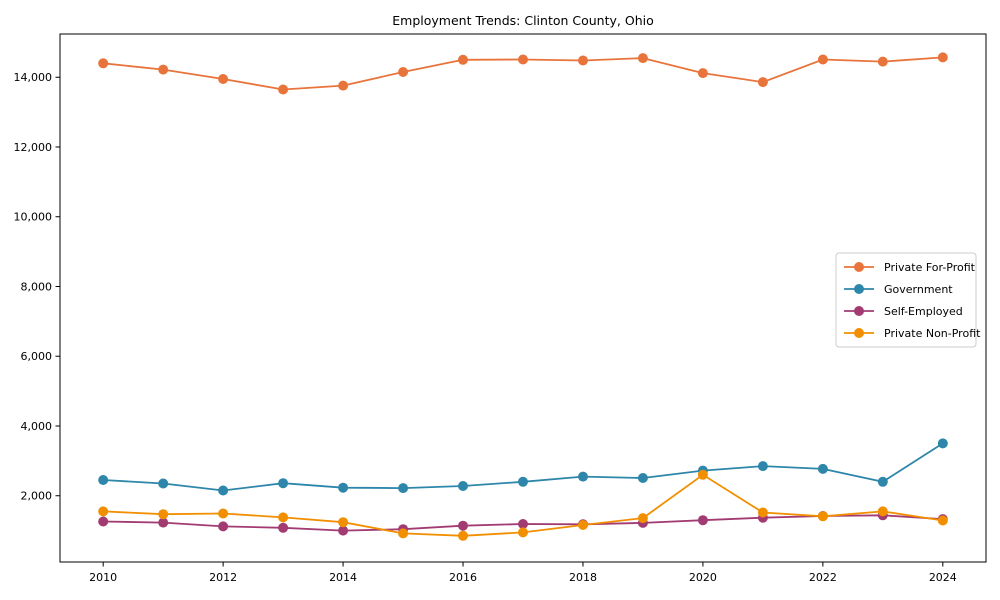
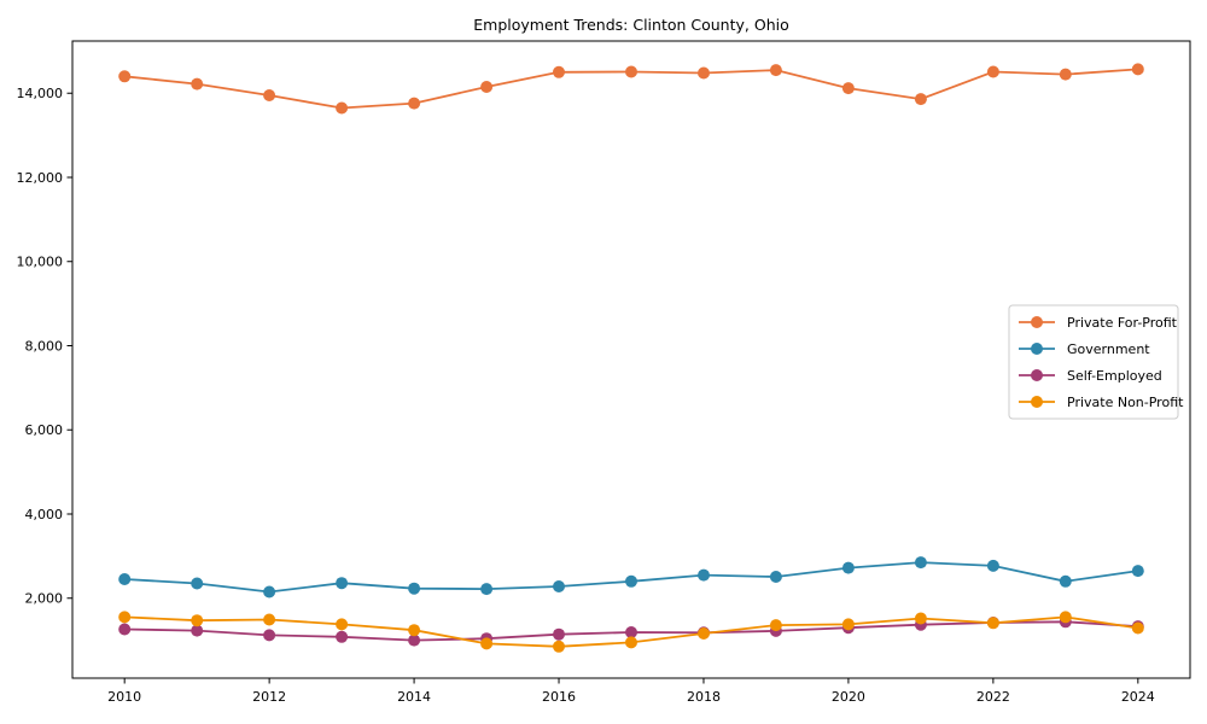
Private Non-Profit/2020: 2600 -> 1400
Government/2024: 3500 -> 2600
